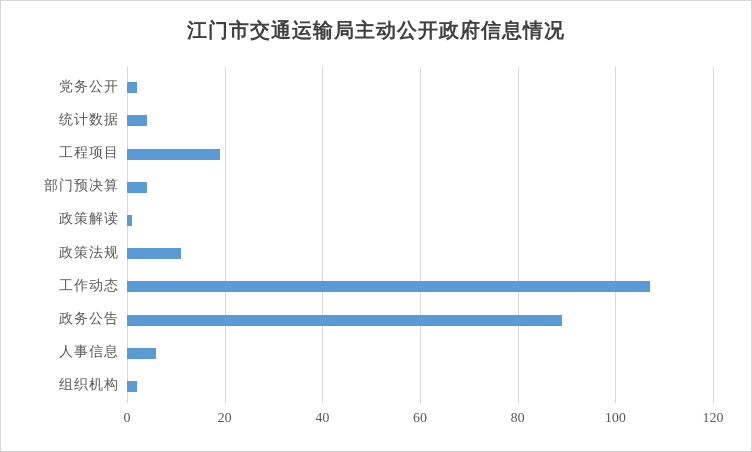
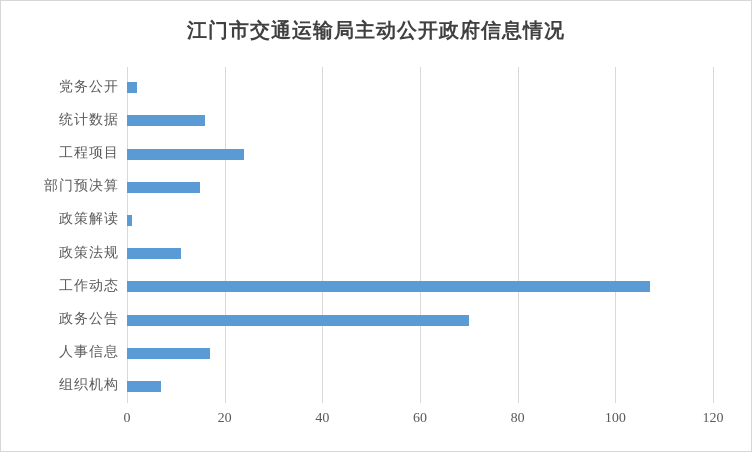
统计数据: 4 -> 16
工程项目: 19 -> 24
部门预决算: 4 -> 15
政务公告: 89 -> 70
人事信息: 6 -> 17
组织机构: 2 -> 7
